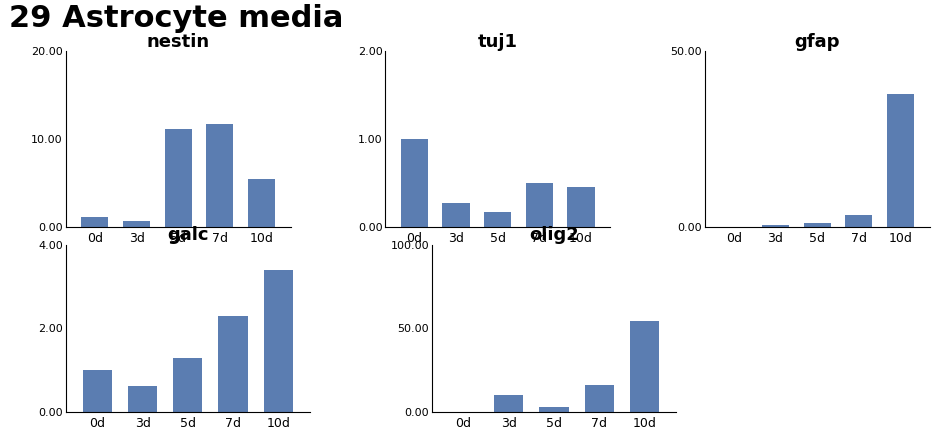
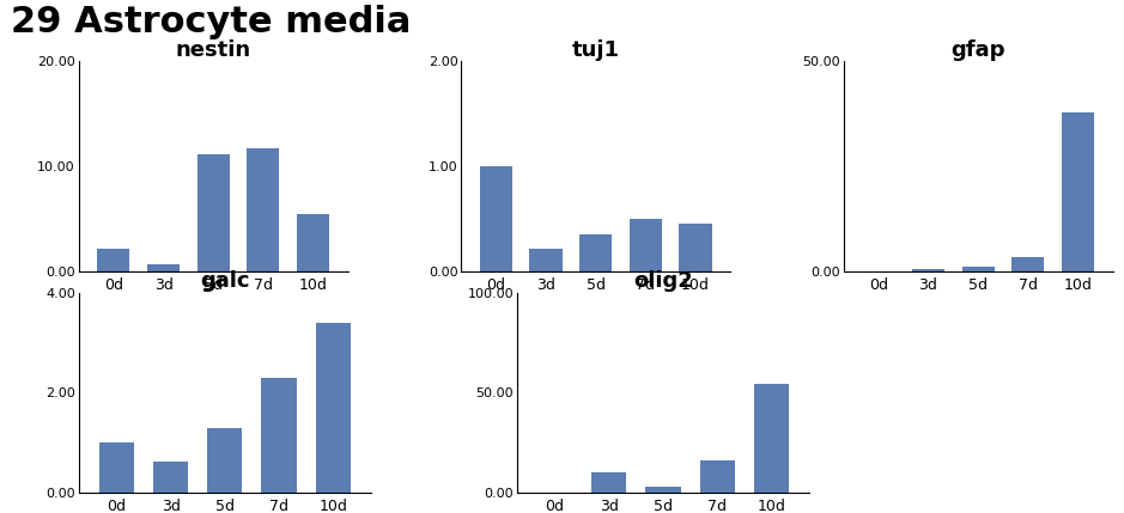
nestin/0d: 1.2 -> 2.2
tuj1/3d: 0.28 -> 0.22
tuj1/5d: 0.18 -> 0.36
